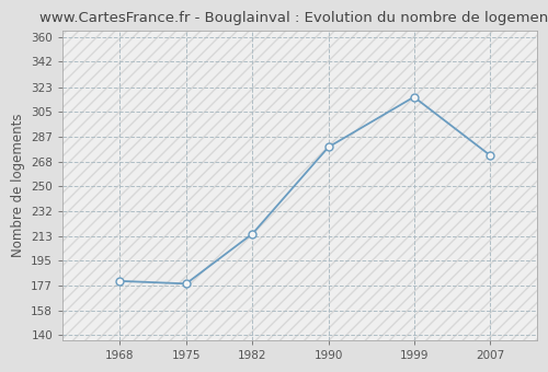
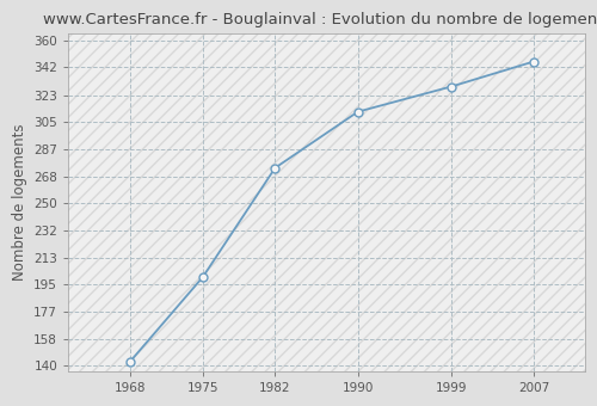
1968: 180 -> 143
1975: 178 -> 200
1982: 215 -> 274
1990: 279 -> 312
1999: 316 -> 329
2007: 273 -> 346
